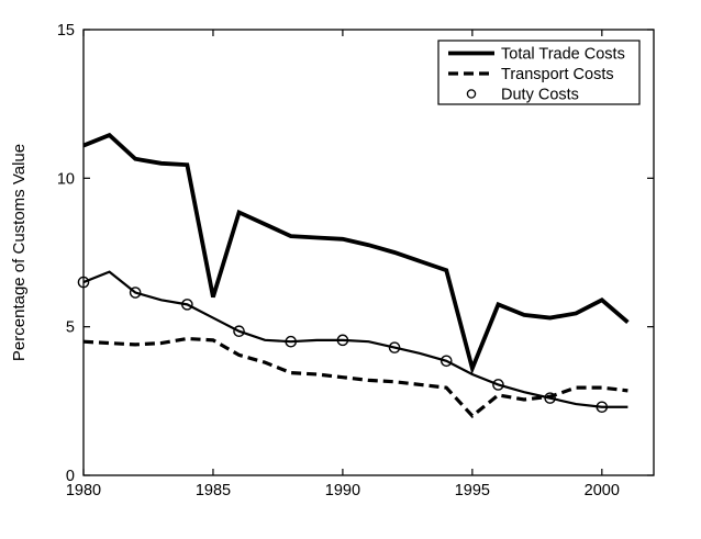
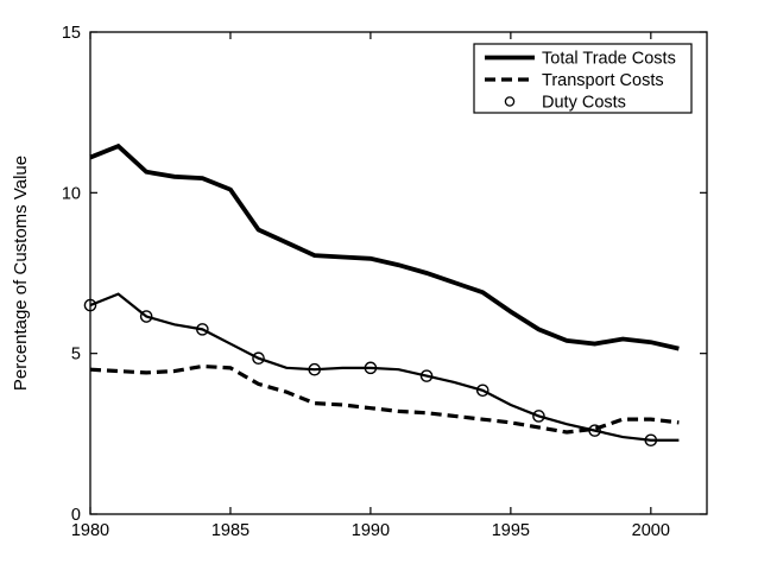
Total Trade Costs/1985: 6.0 -> 10.1
Total Trade Costs/1995: 3.6 -> 6.3
Transport Costs/1995: 2.0 -> 2.9
Total Trade Costs/2000: 5.9 -> 5.3
